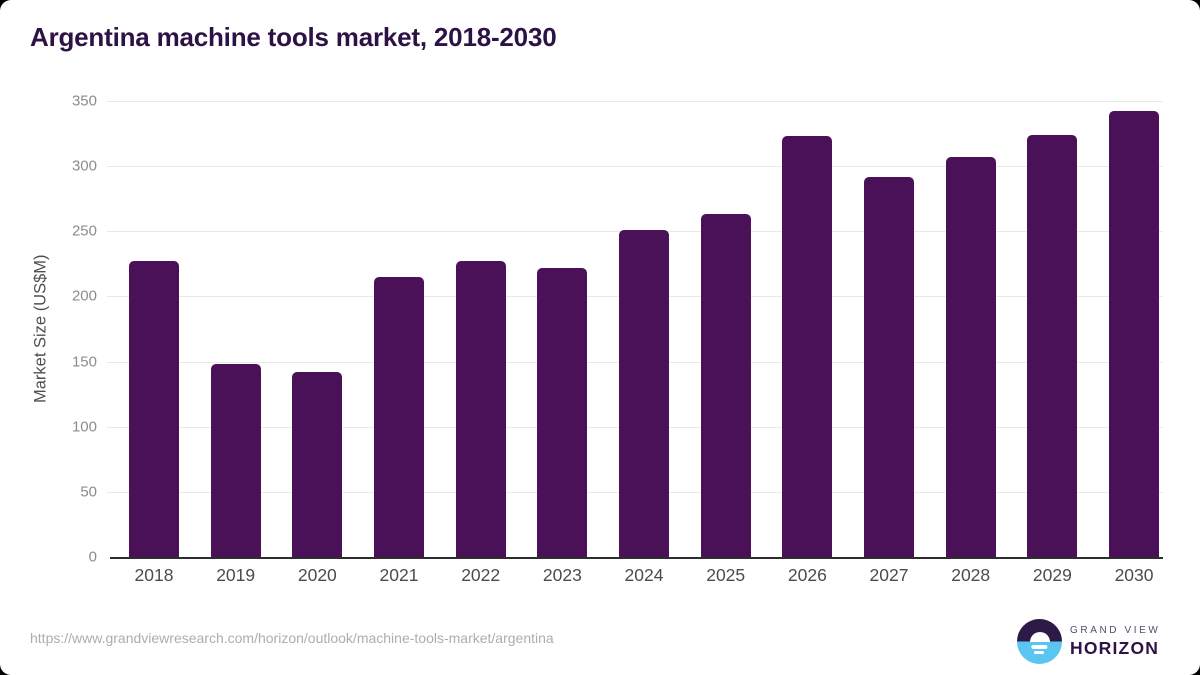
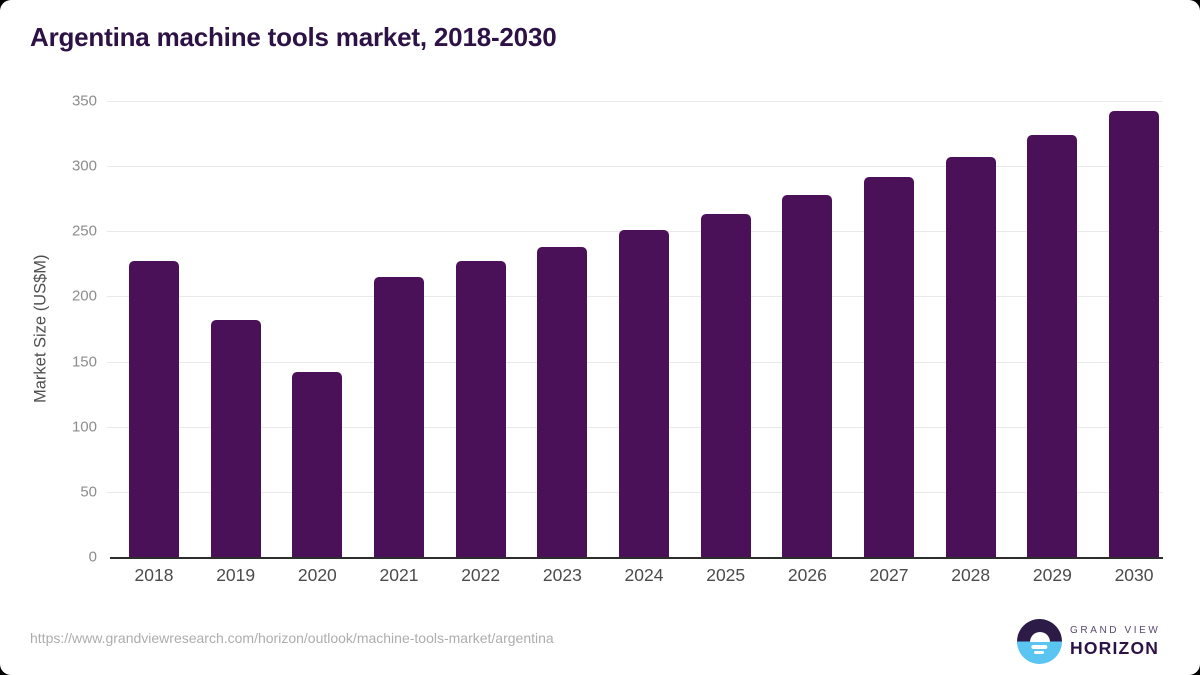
2019: 148 -> 182
2023: 222 -> 238
2026: 323 -> 278
